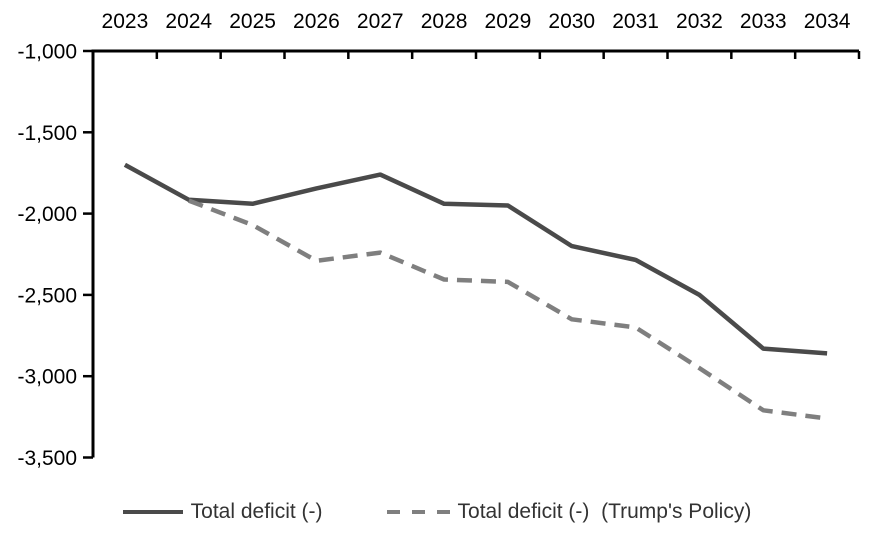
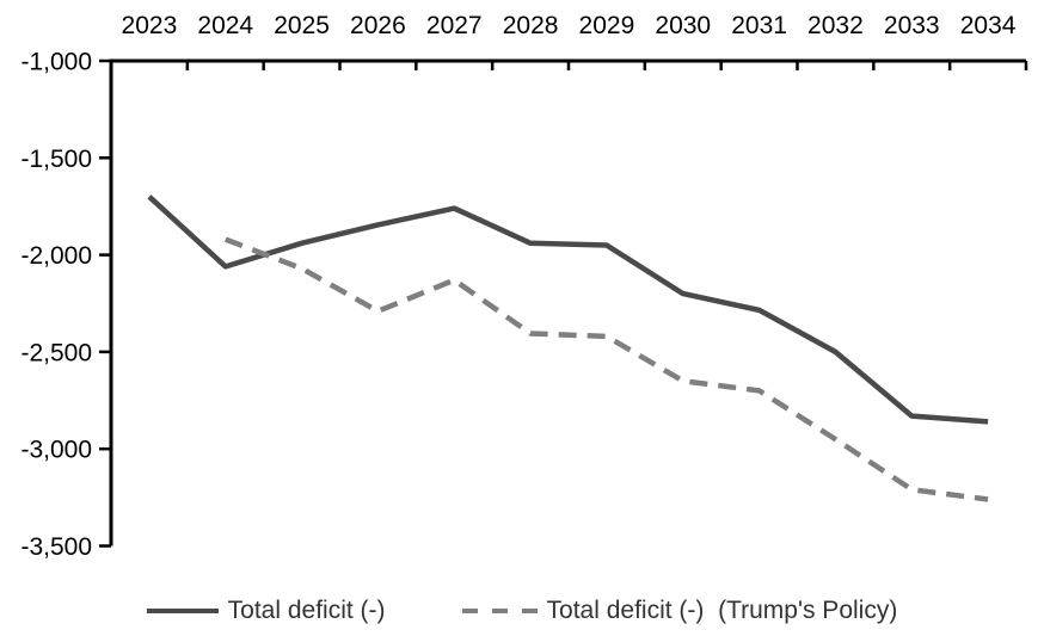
Total deficit (-)/2024: -1920 -> -2060
Total deficit (-) (Trump's Policy)/2027: -2240 -> -2130
